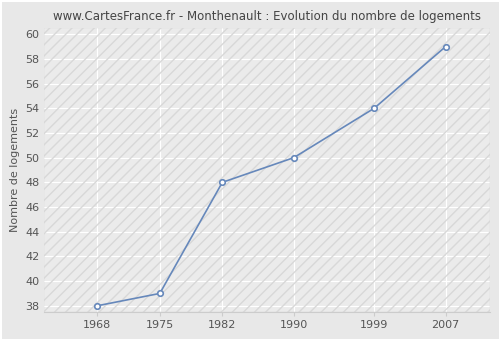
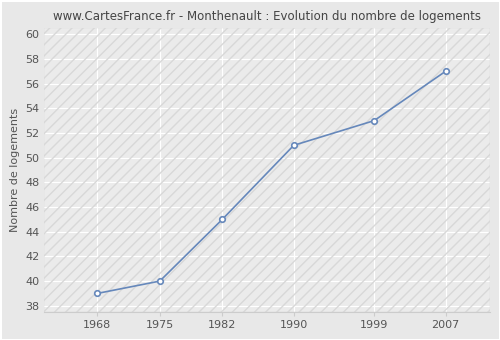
1968: 38 -> 39
1975: 39 -> 40
1982: 48 -> 45
1990: 50 -> 51
1999: 54 -> 53
2007: 59 -> 57
